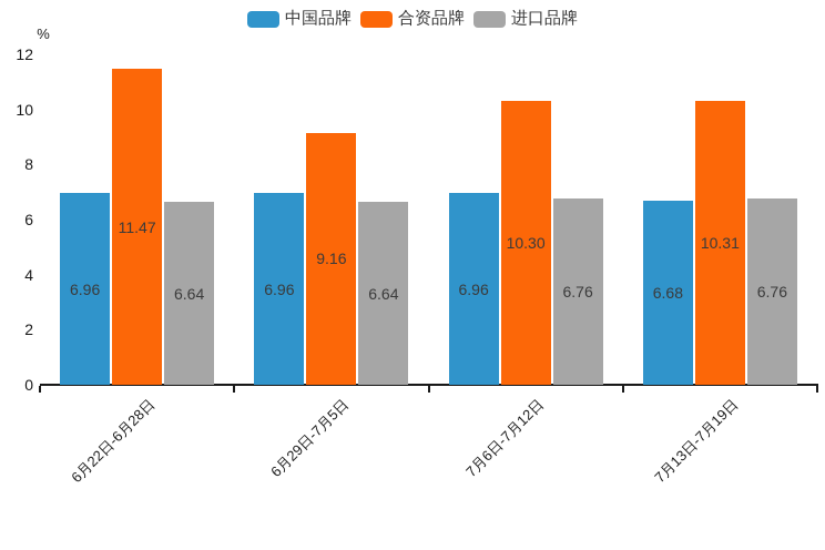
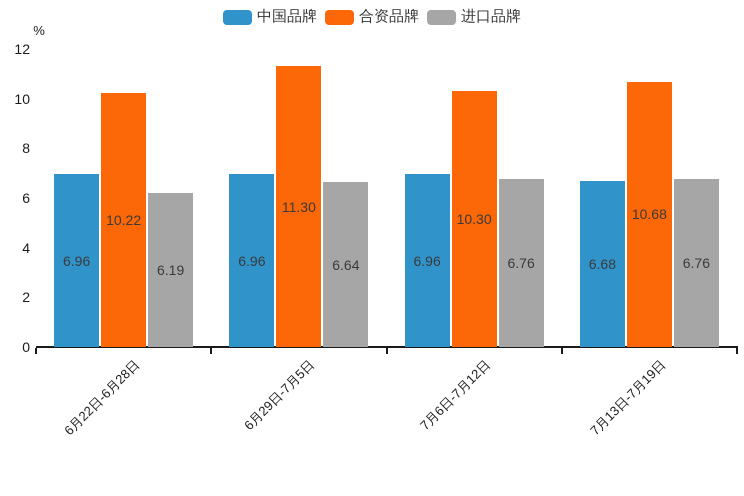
合资品牌/6月22日-6月28日: 11.47 -> 10.22
进口品牌/6月22日-6月28日: 6.64 -> 6.19
合资品牌/6月29日-7月5日: 9.16 -> 11.30
合资品牌/7月13日-7月19日: 10.31 -> 10.68
